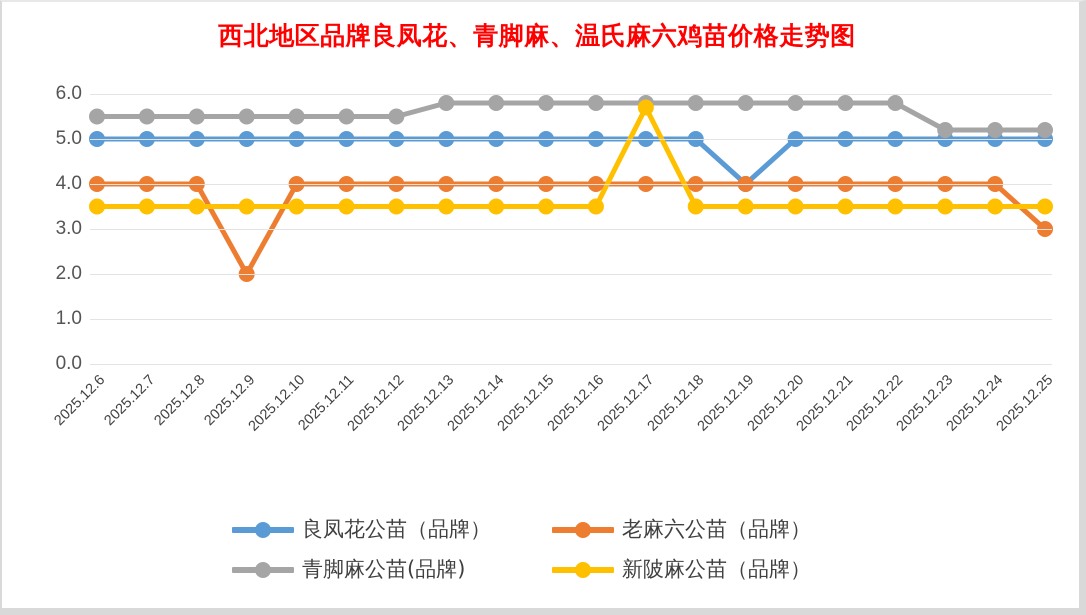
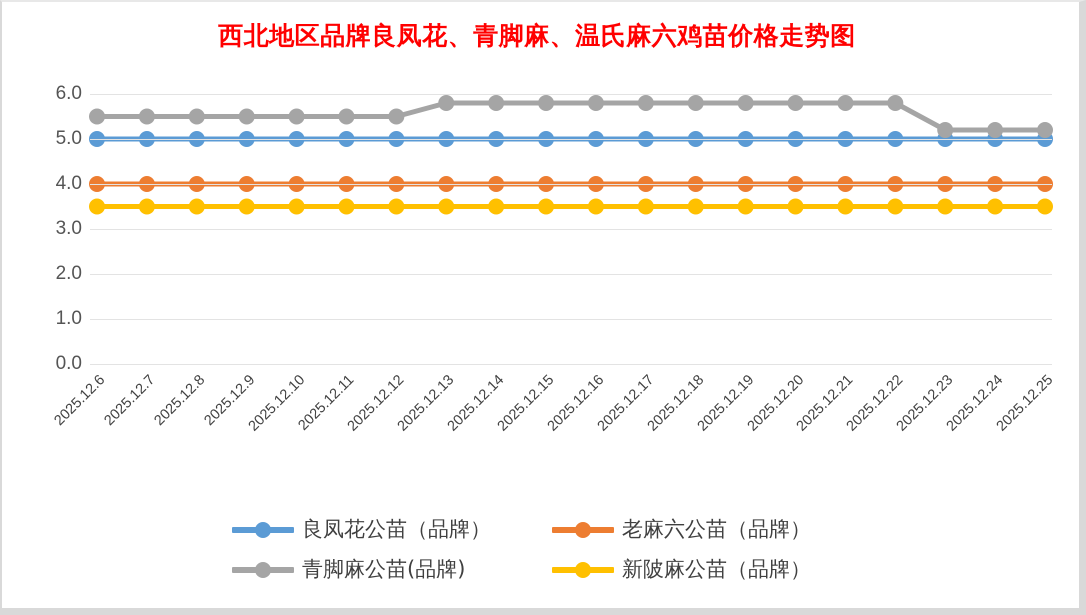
老麻六公苗（品牌）/2025.12.9: 2 -> 4
新陂麻公苗（品牌）/2025.12.17: 5.7 -> 3.5
良凤花公苗（品牌）/2025.12.19: 4 -> 5
老麻六公苗（品牌）/2025.12.25: 3 -> 4
